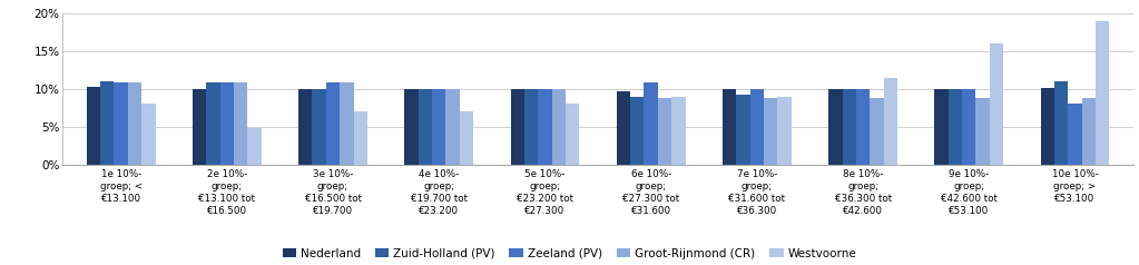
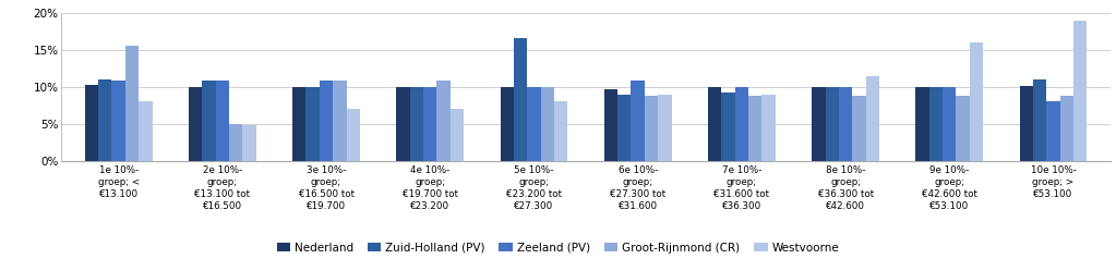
Groot-Rijnmond (CR)/1e 10%- groep; < €13.100: 10.8% -> 15.6%
Groot-Rijnmond (CR)/2e 10%- groep; €13.100 tot €16.500: 10.8% -> 5.0%
Groot-Rijnmond (CR)/4e 10%- groep; €19.700 tot €23.200: 10.0% -> 10.8%
Zuid-Holland (PV)/5e 10%- groep; €23.200 tot €27.300: 10.0% -> 16.6%
